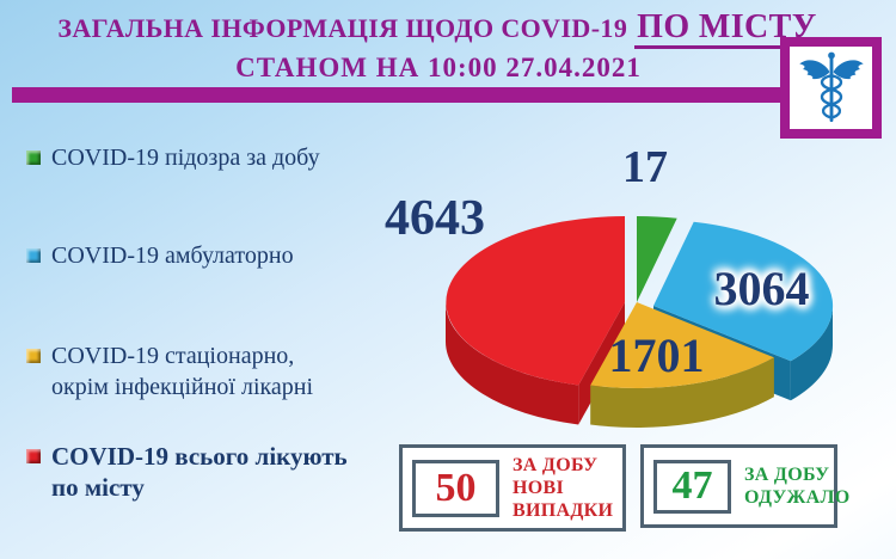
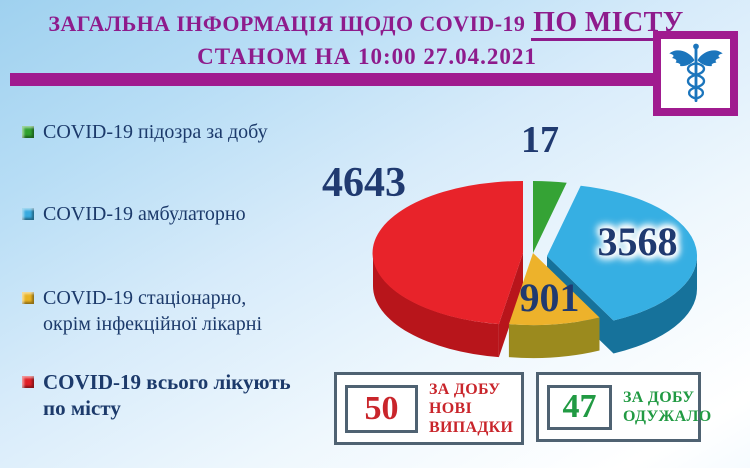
COVID-19 амбулаторно: 3064 -> 3568
COVID-19 стаціонарно, окрім інфекційної лікарні: 1701 -> 901
